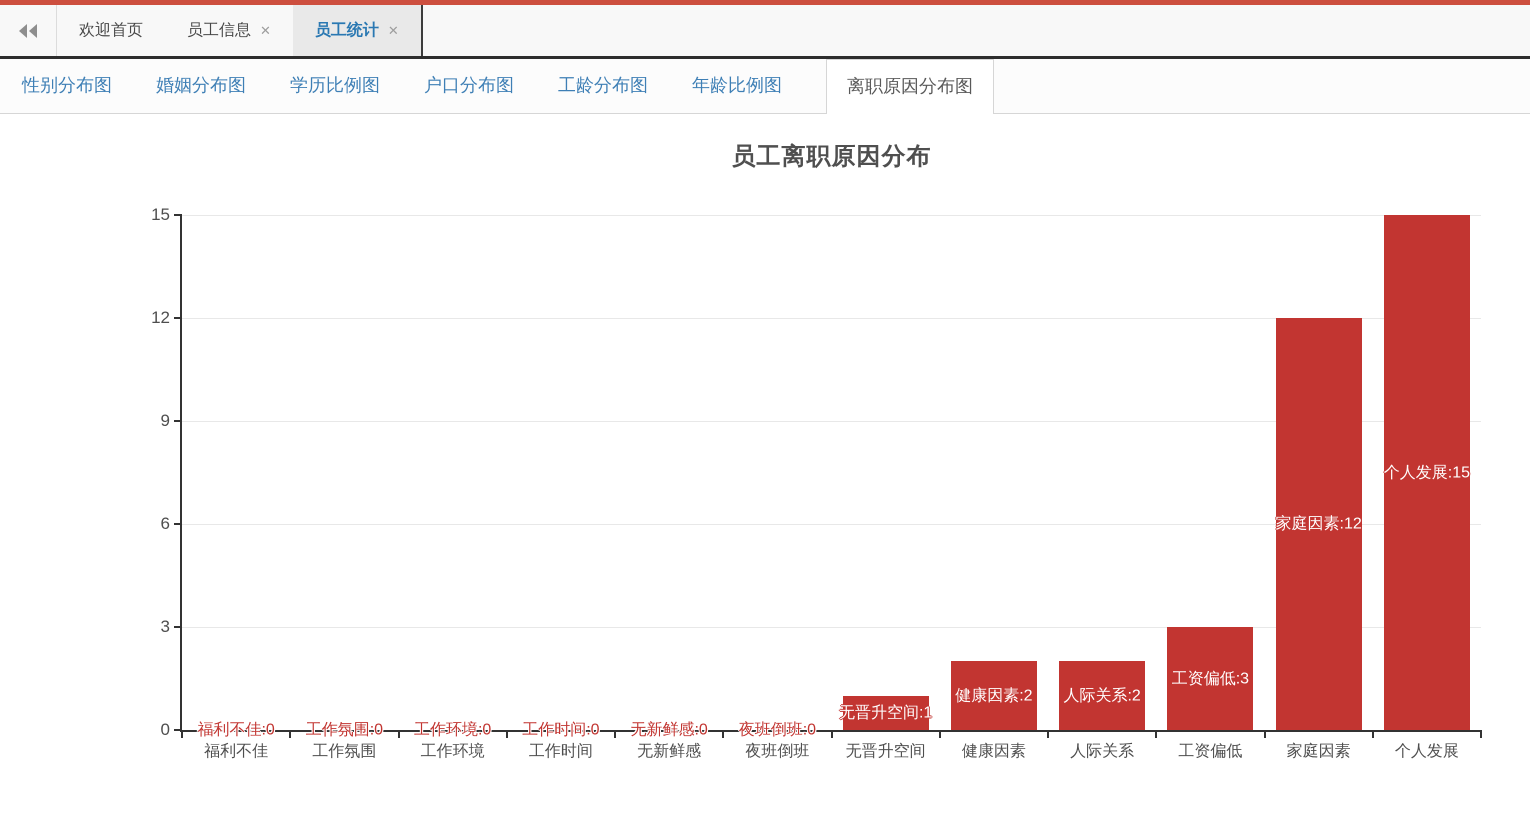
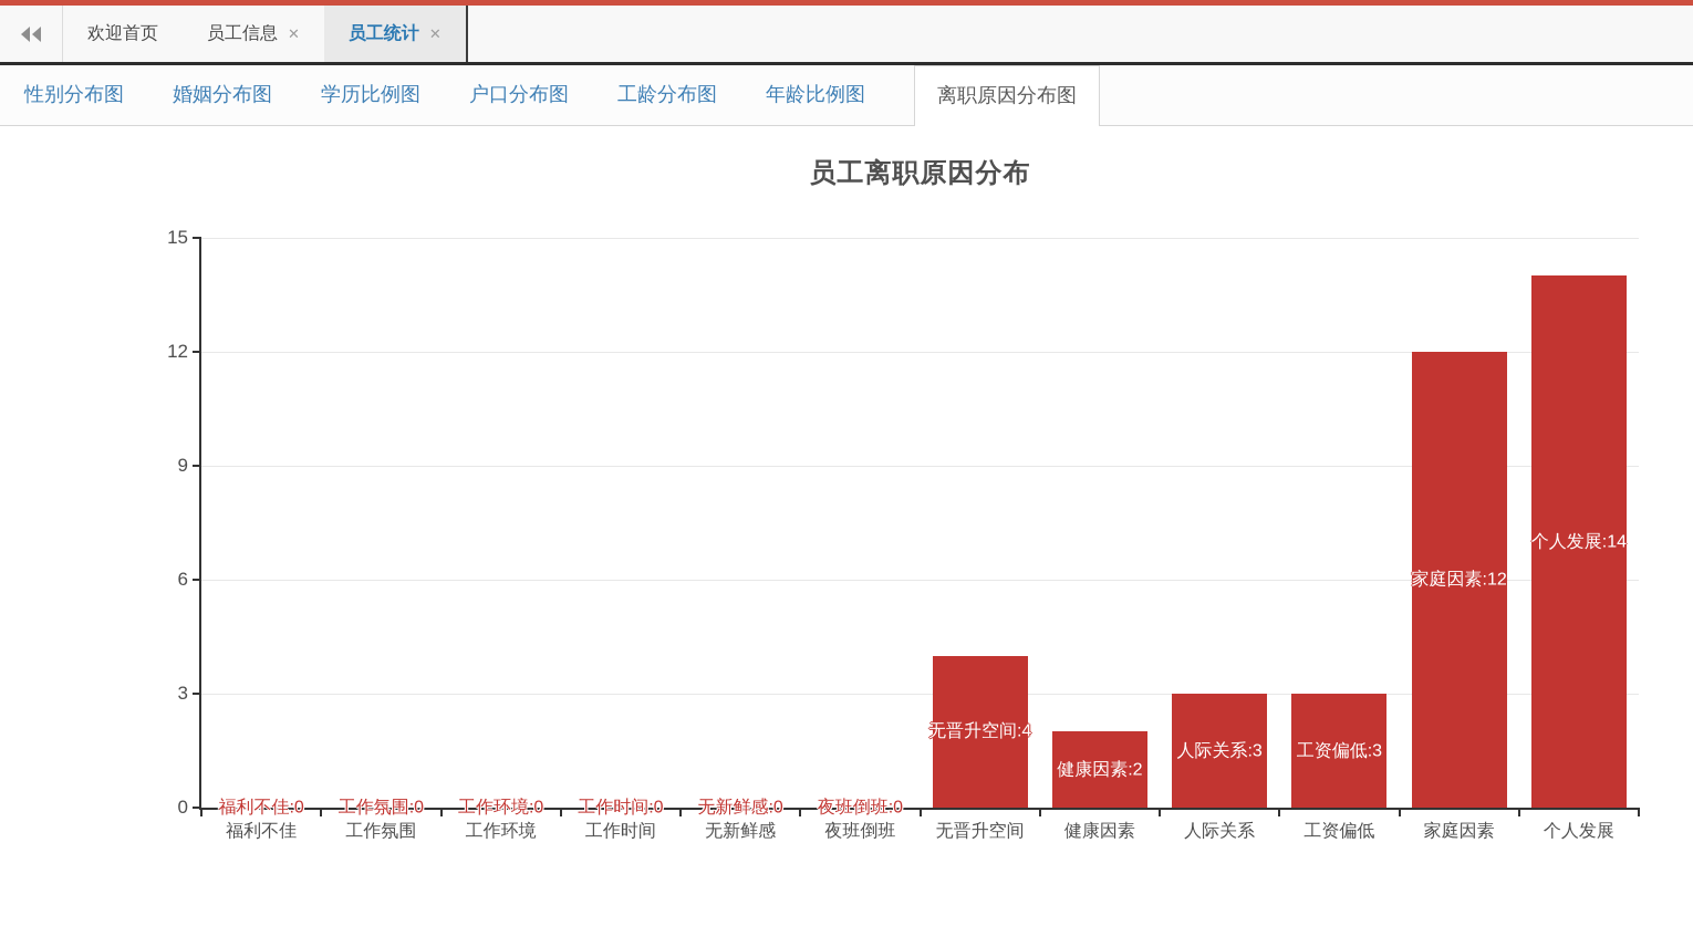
无晋升空间: 1 -> 4
人际关系: 2 -> 3
个人发展: 15 -> 14
